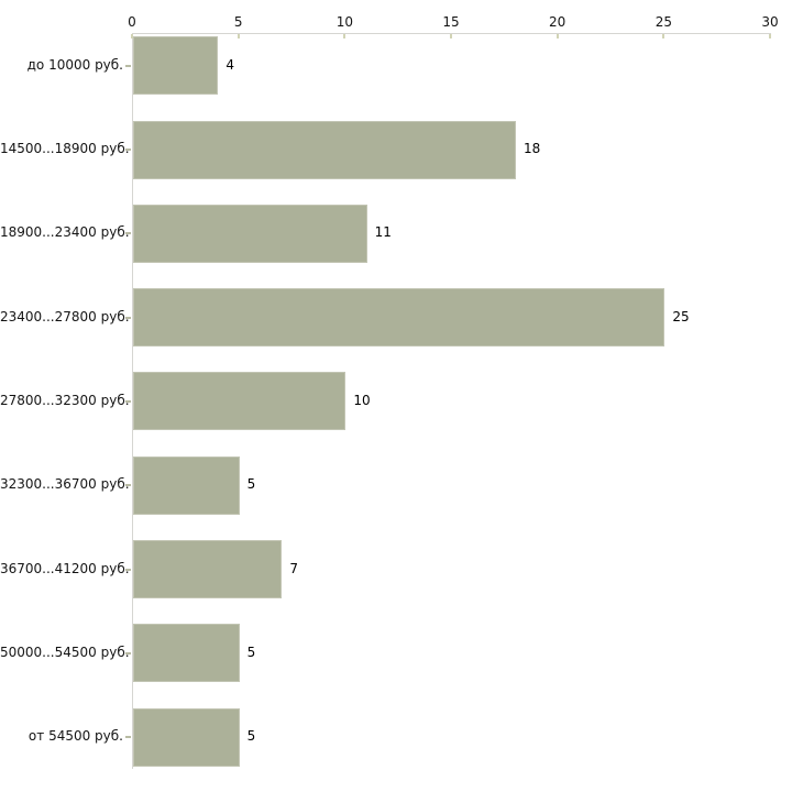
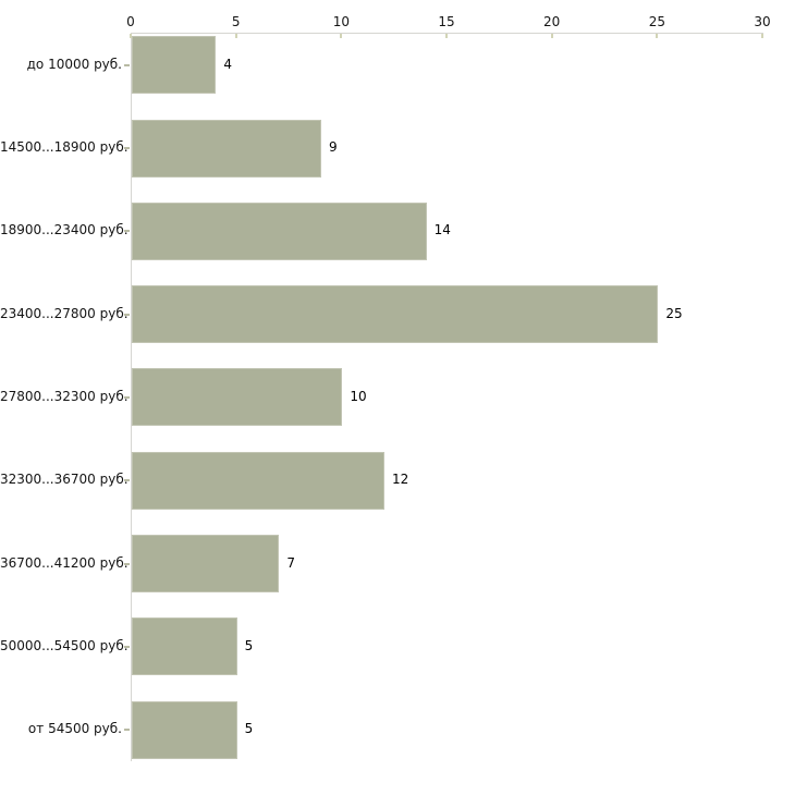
14500...18900 руб.: 18 -> 9
18900...23400 руб.: 11 -> 14
32300...36700 руб.: 5 -> 12
